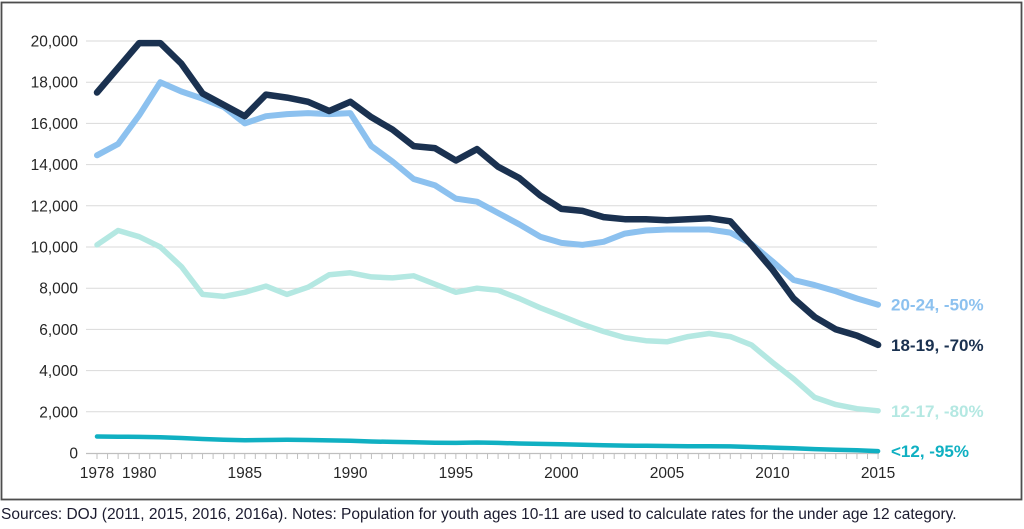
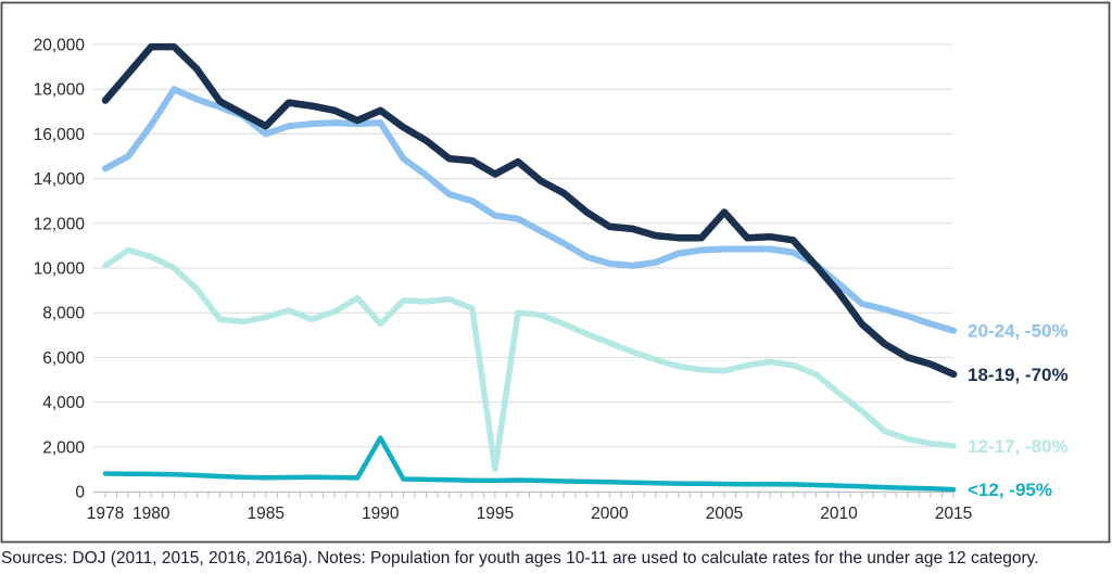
12-17, -80%/1990: 8800 -> 7500
<12, -95%/1990: 600 -> 2400
12-17, -80%/1995: 7800 -> 1000
18-19, -70%/2005: 11300 -> 12500
